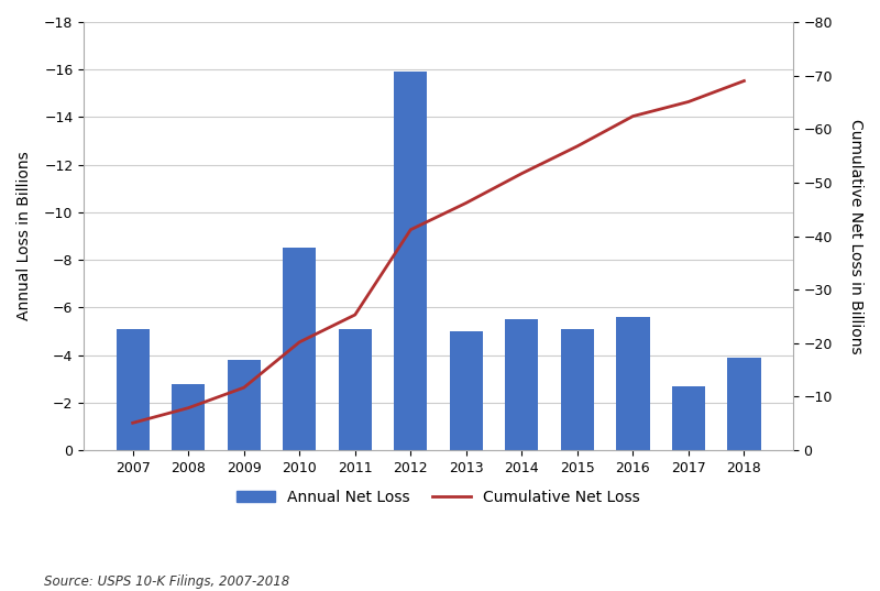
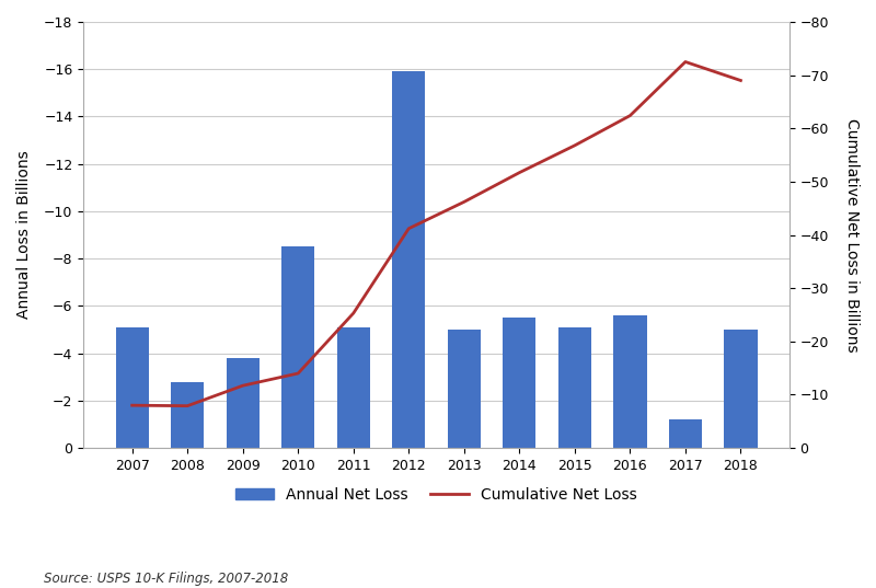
Cumulative Net Loss/2007: -5.1 -> -8.0
Cumulative Net Loss/2010: -20.2 -> -14.0
Annual Net Loss/2017: -2.7 -> -1.2
Cumulative Net Loss/2017: -65.1 -> -72.5
Annual Net Loss/2018: -3.9 -> -5.0
